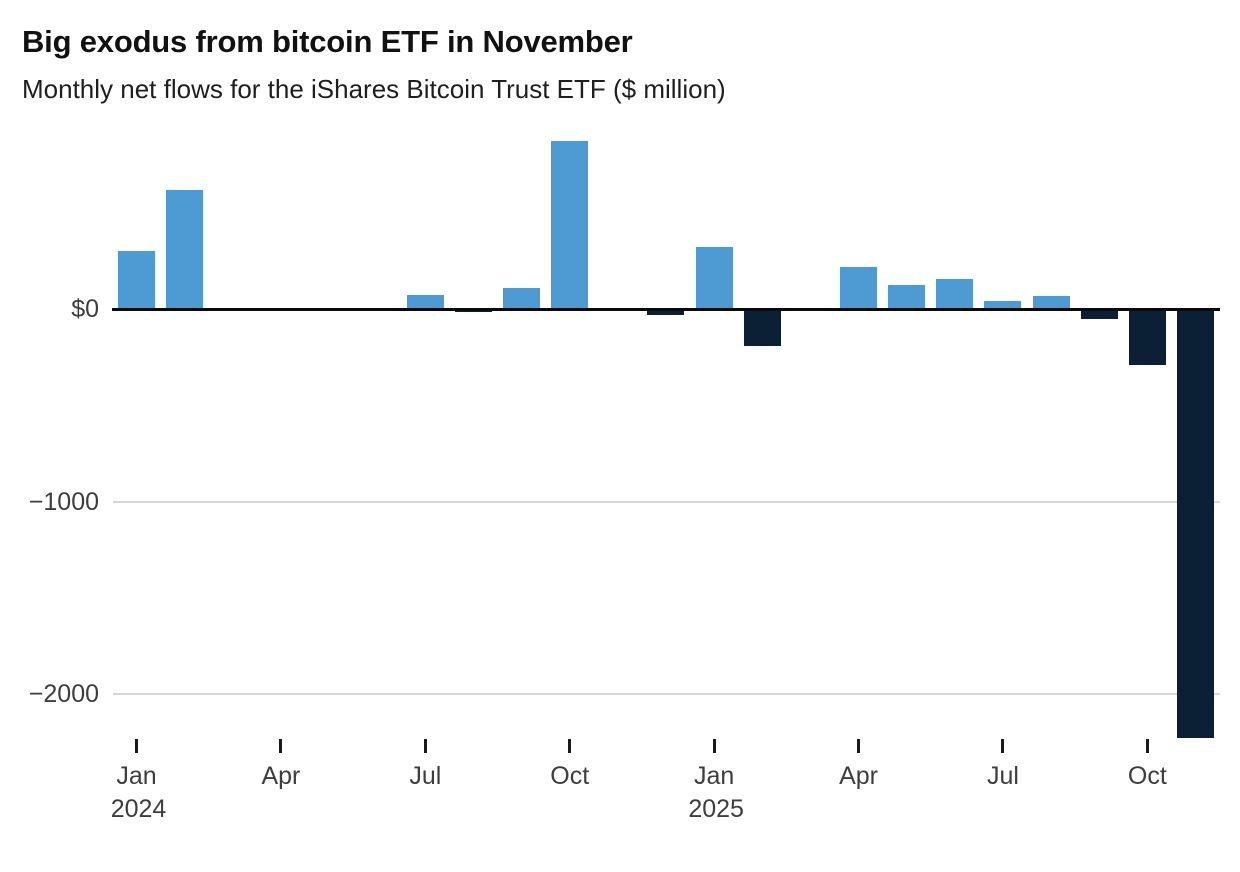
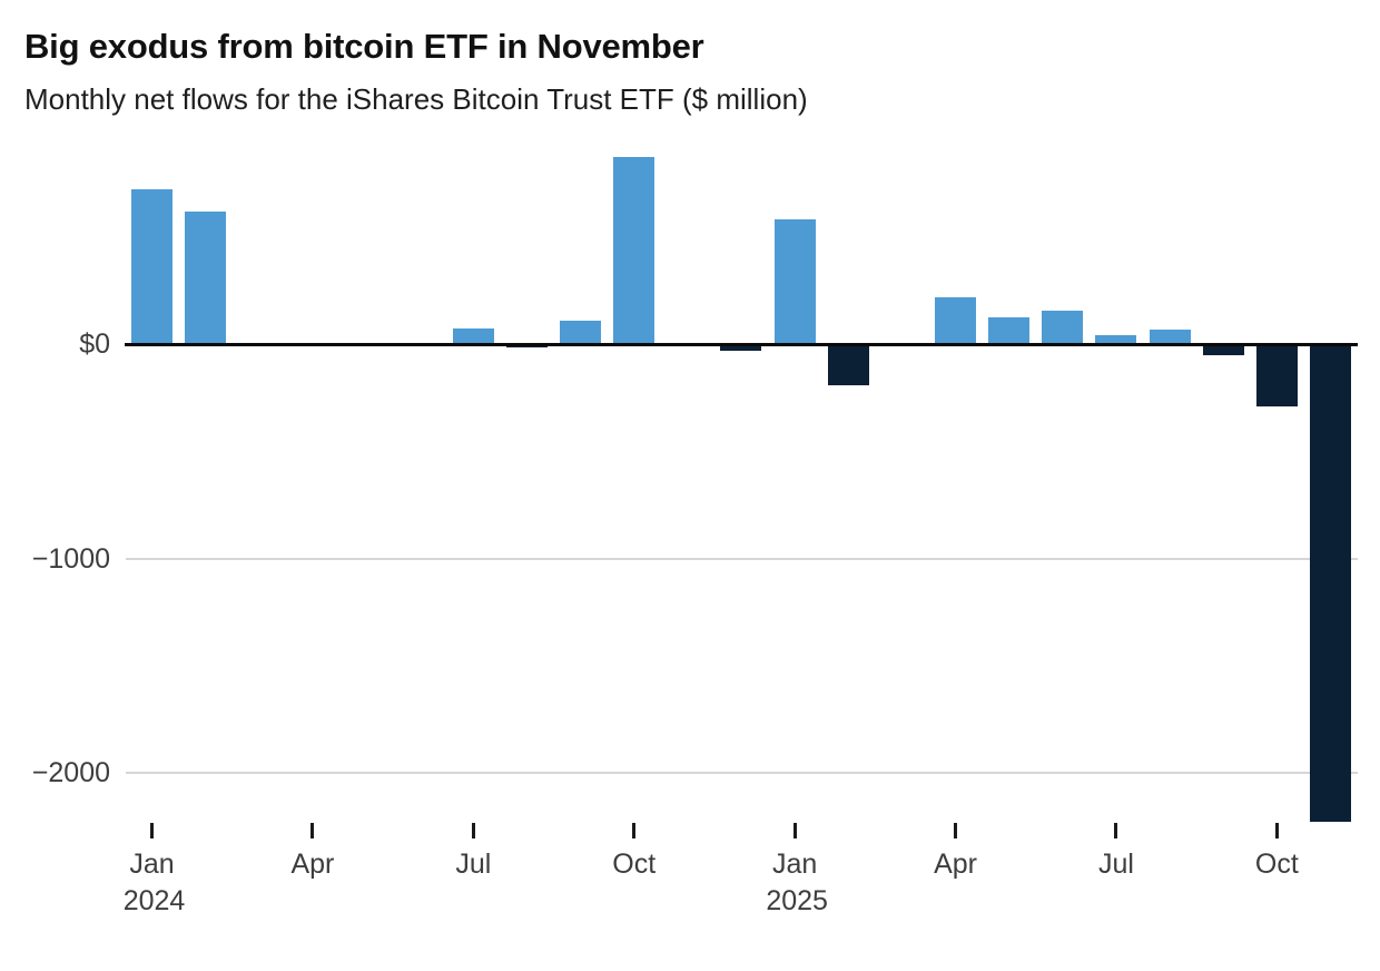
Jan 2024: $300 -> $720
Jan 2025: $320 -> $580
